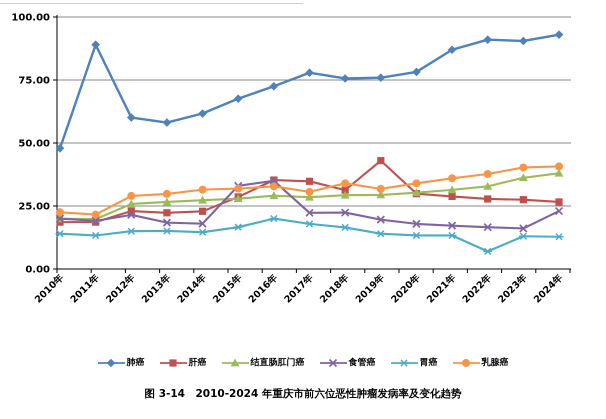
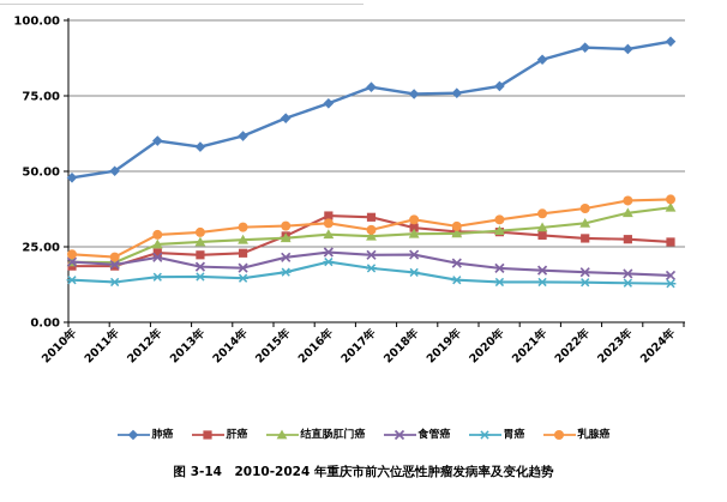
肺癌/2011年: 89 -> 50
食管癌/2015年: 33 -> 22
食管癌/2016年: 35 -> 23
肝癌/2019年: 43 -> 30
胃癌/2022年: 7 -> 13
食管癌/2024年: 23 -> 16
